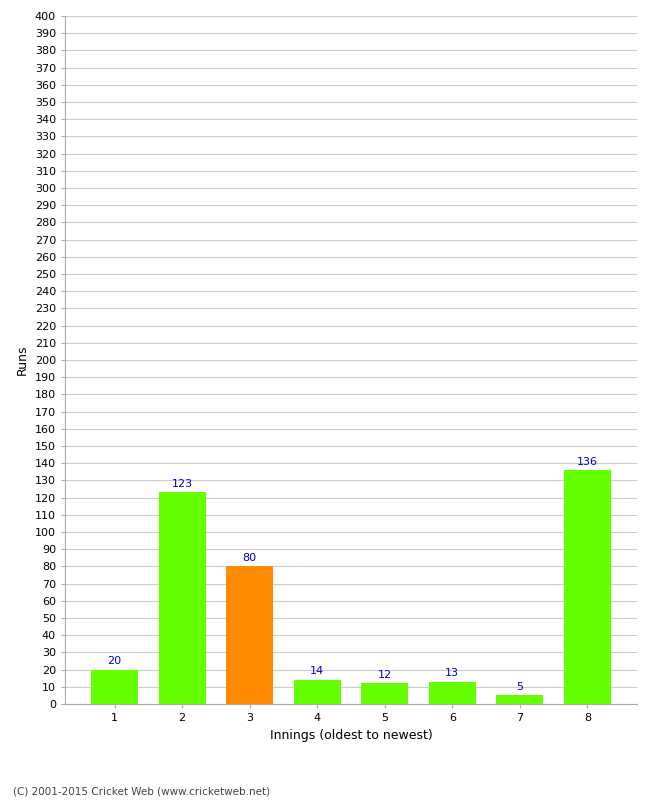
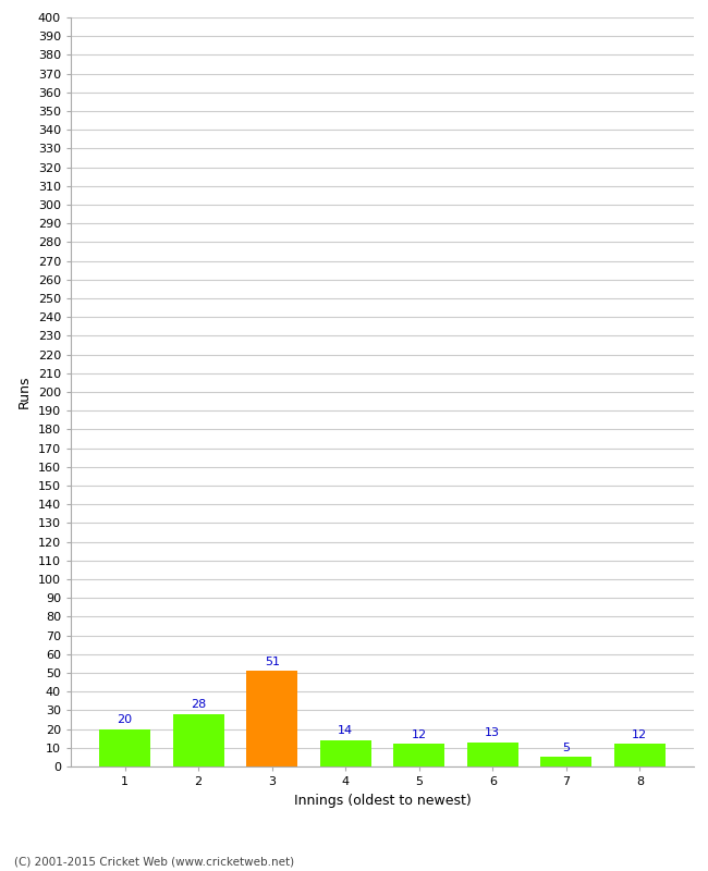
2: 123 -> 28
3: 80 -> 51
8: 136 -> 12
